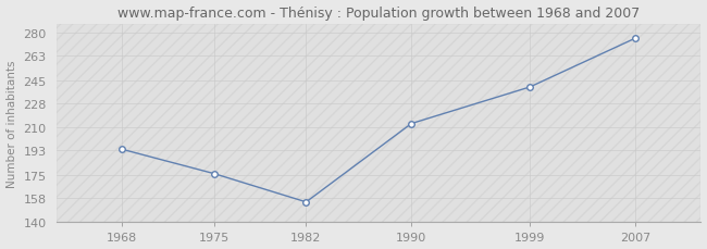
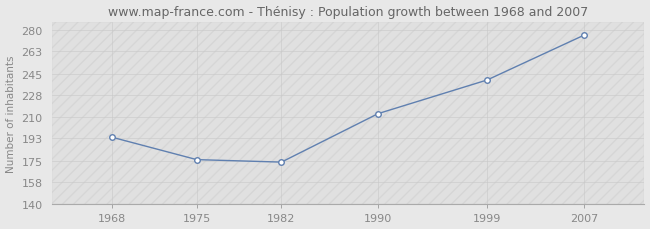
1982: 155 -> 174
